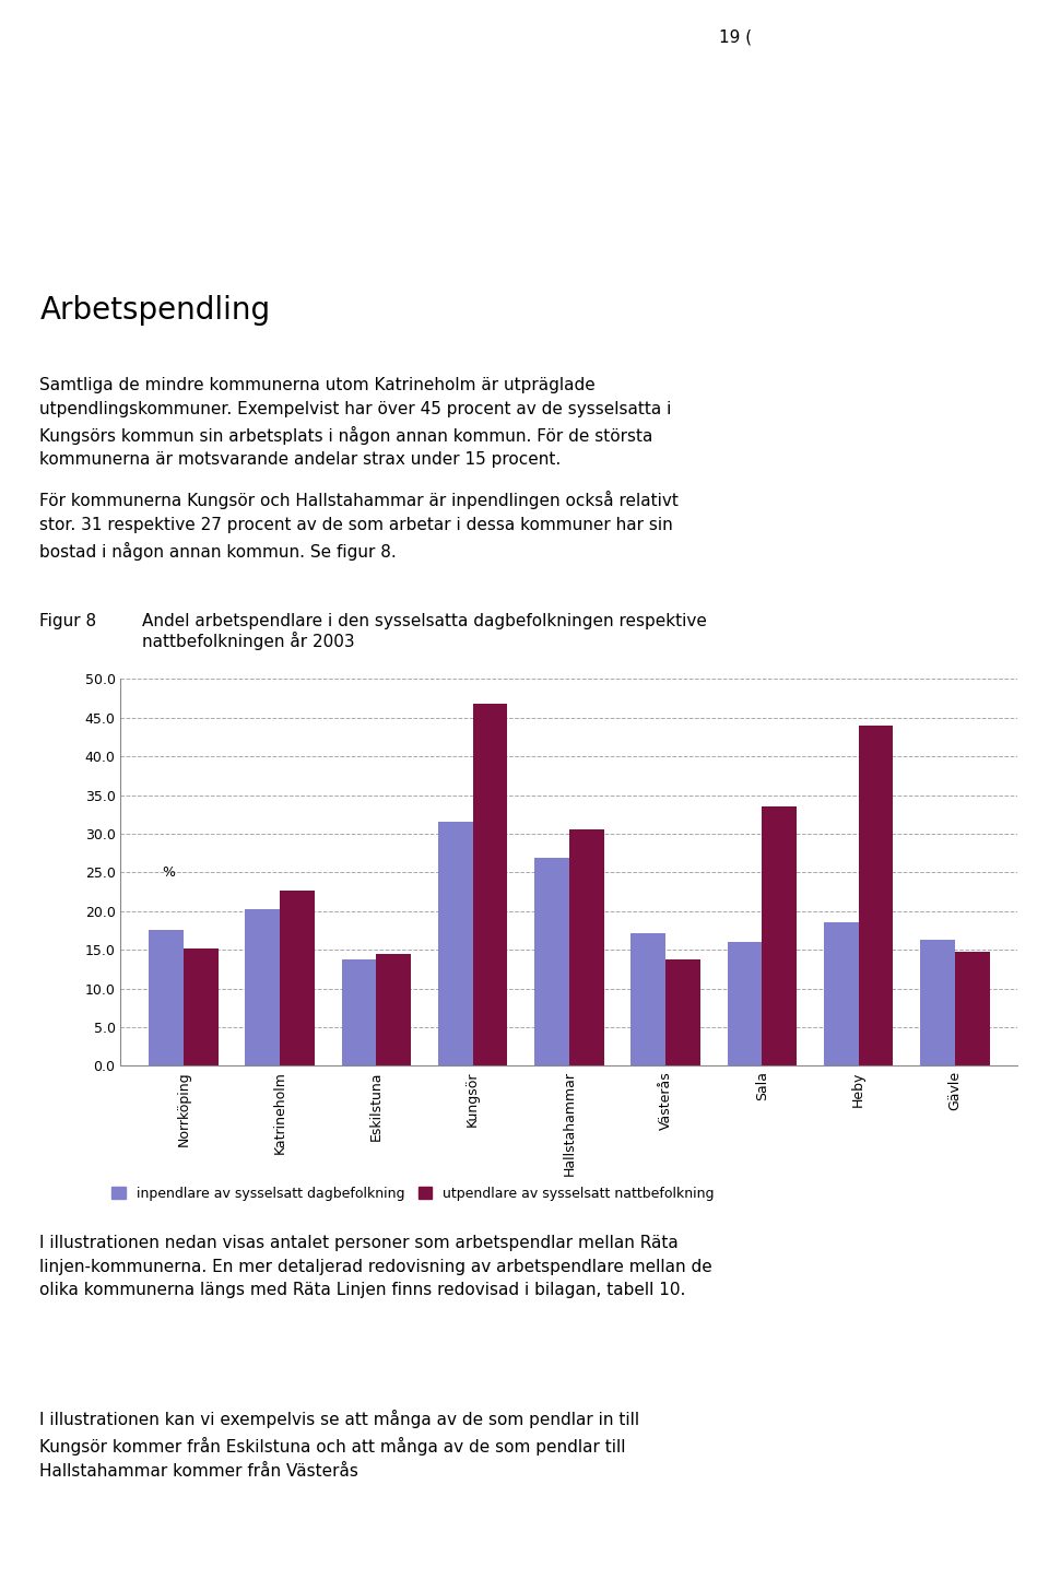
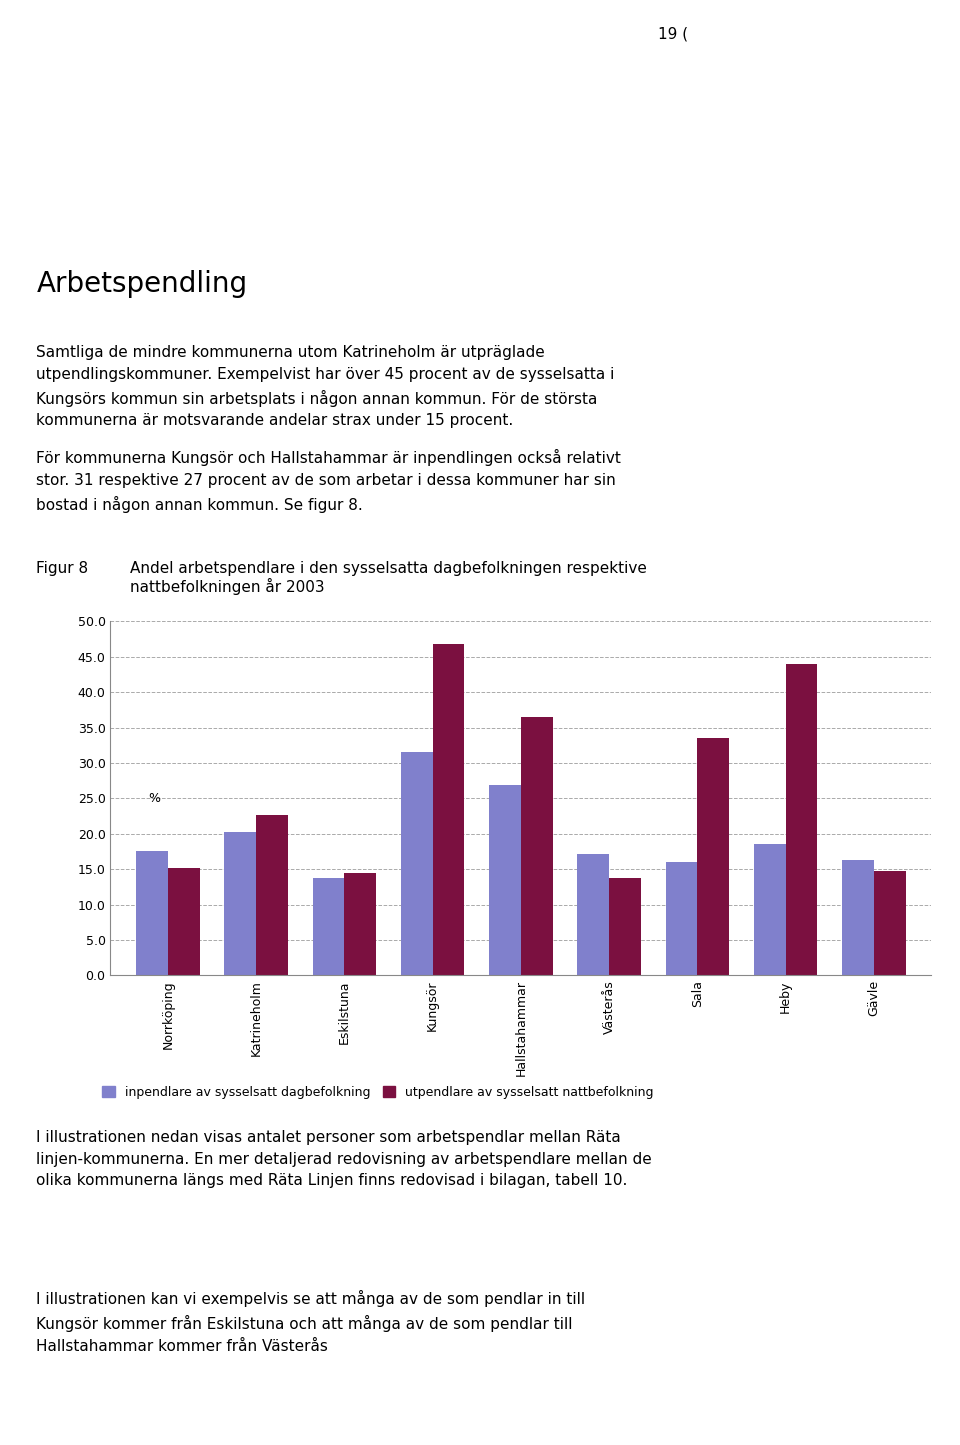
utpendlare av sysselsatt nattbefolkning/Hallstahammar: 30.6 -> 36.5
